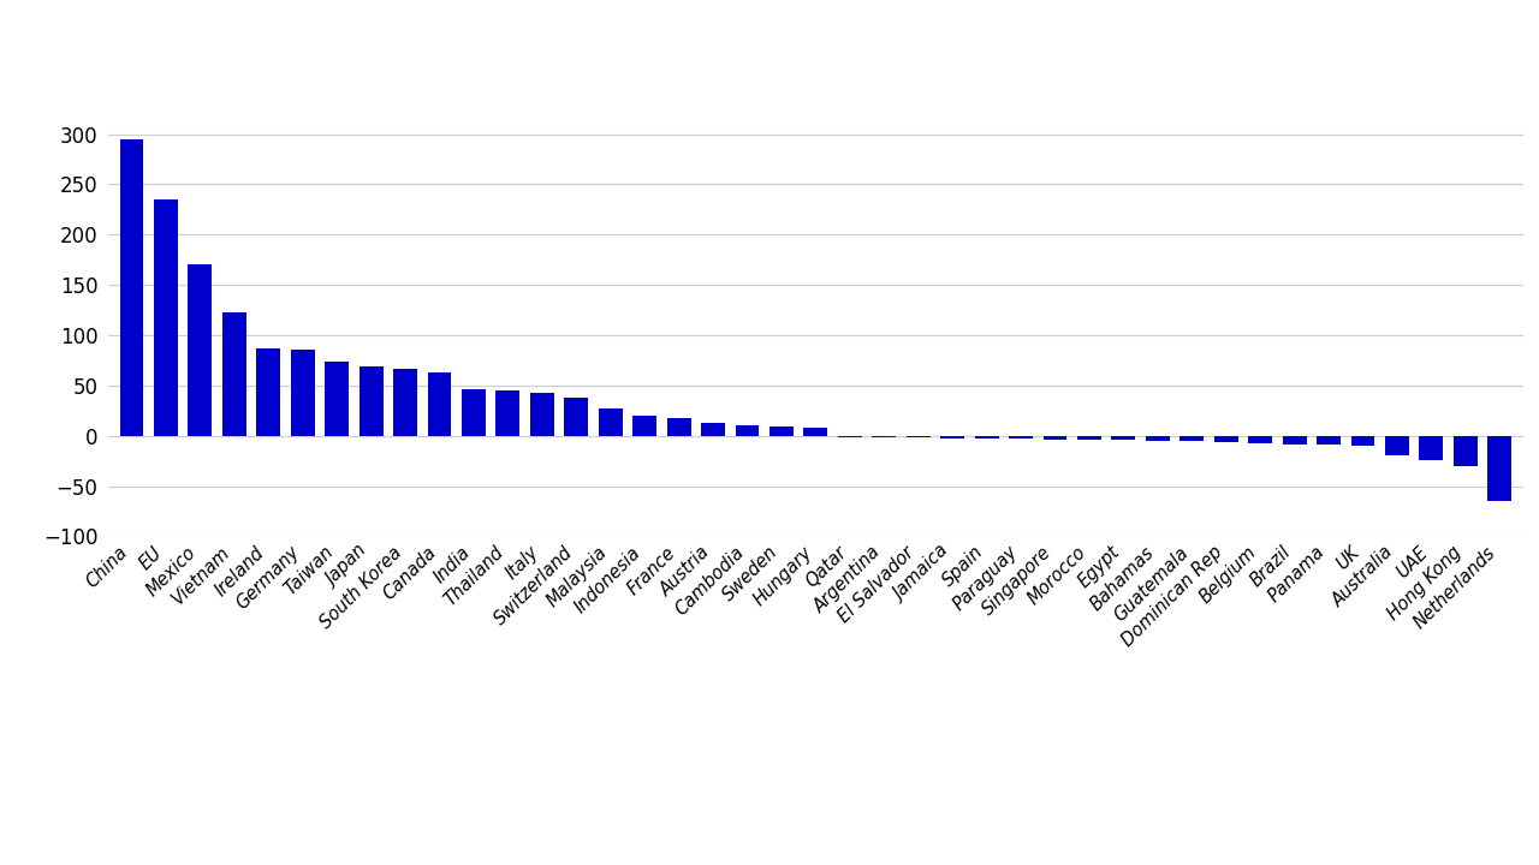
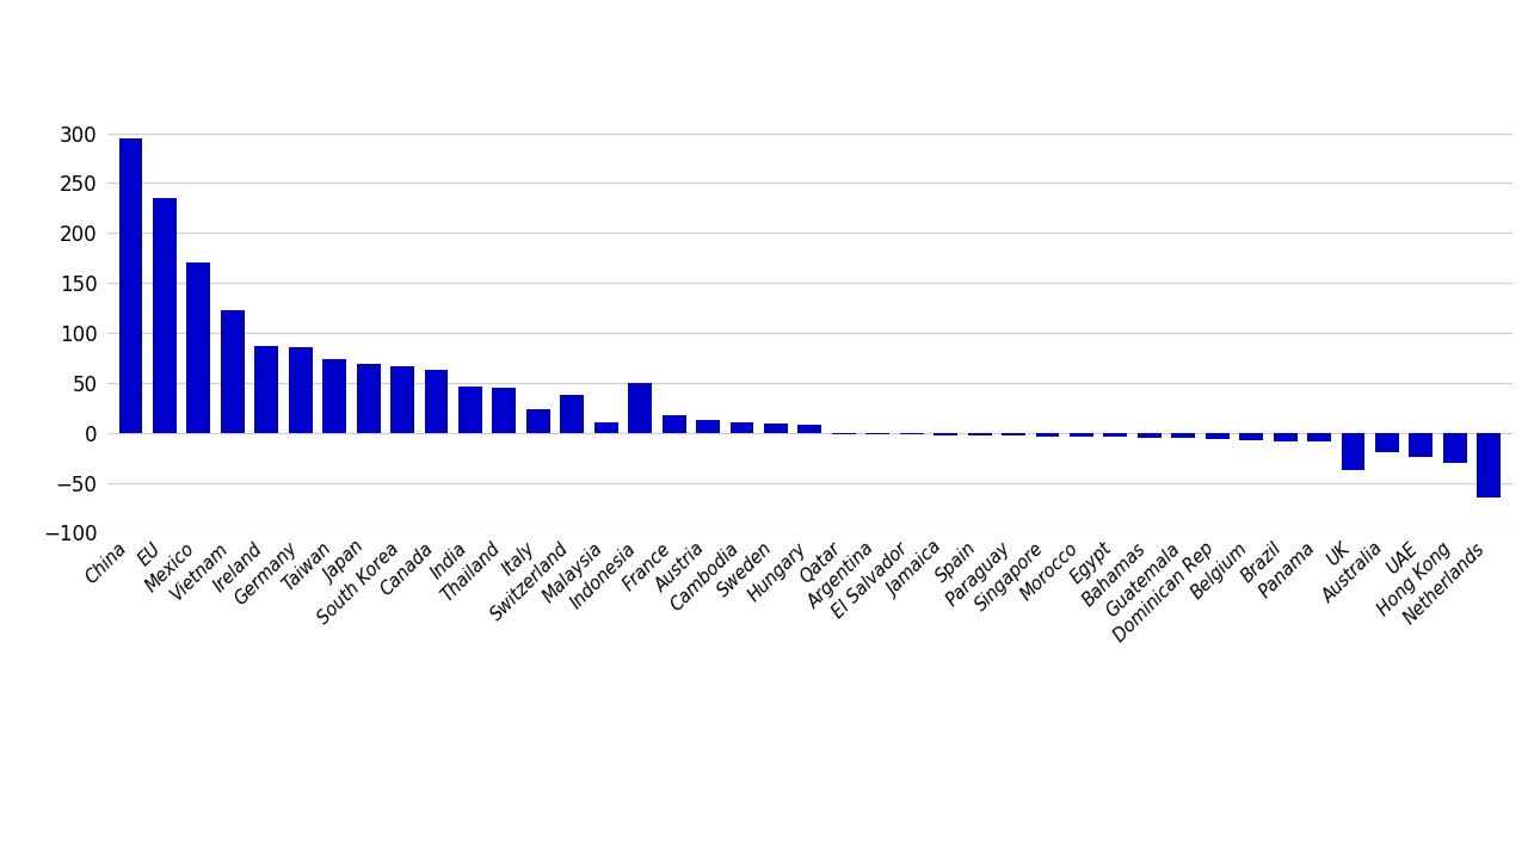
Italy: 43 -> 24
Malaysia: 27 -> 10
Indonesia: 20 -> 50
UK: -10 -> -38
